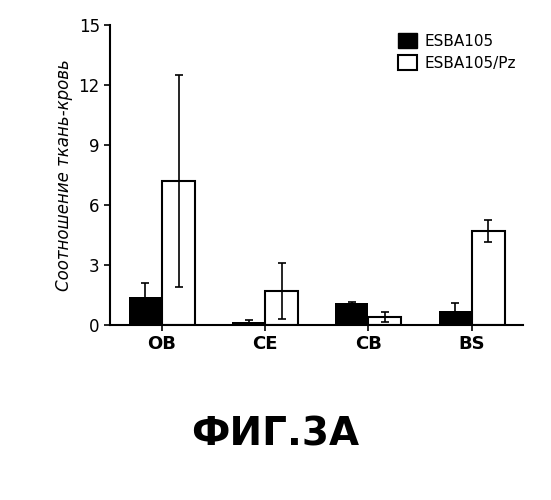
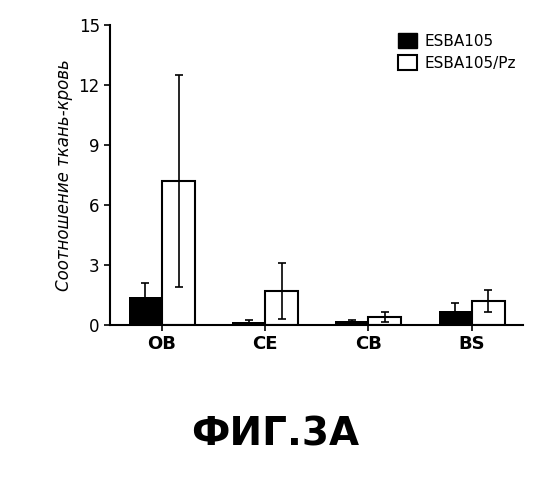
ESBA105/CB: 1.10 -> 0.20
ESBA105/Pz/BS: 4.7 -> 1.2
